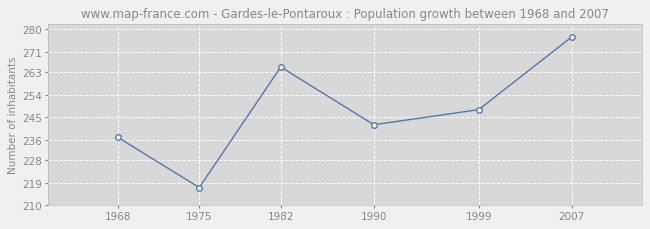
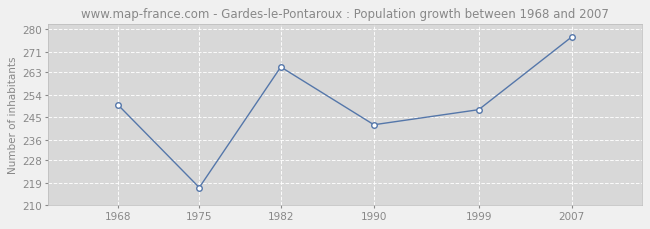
1968: 237 -> 250
